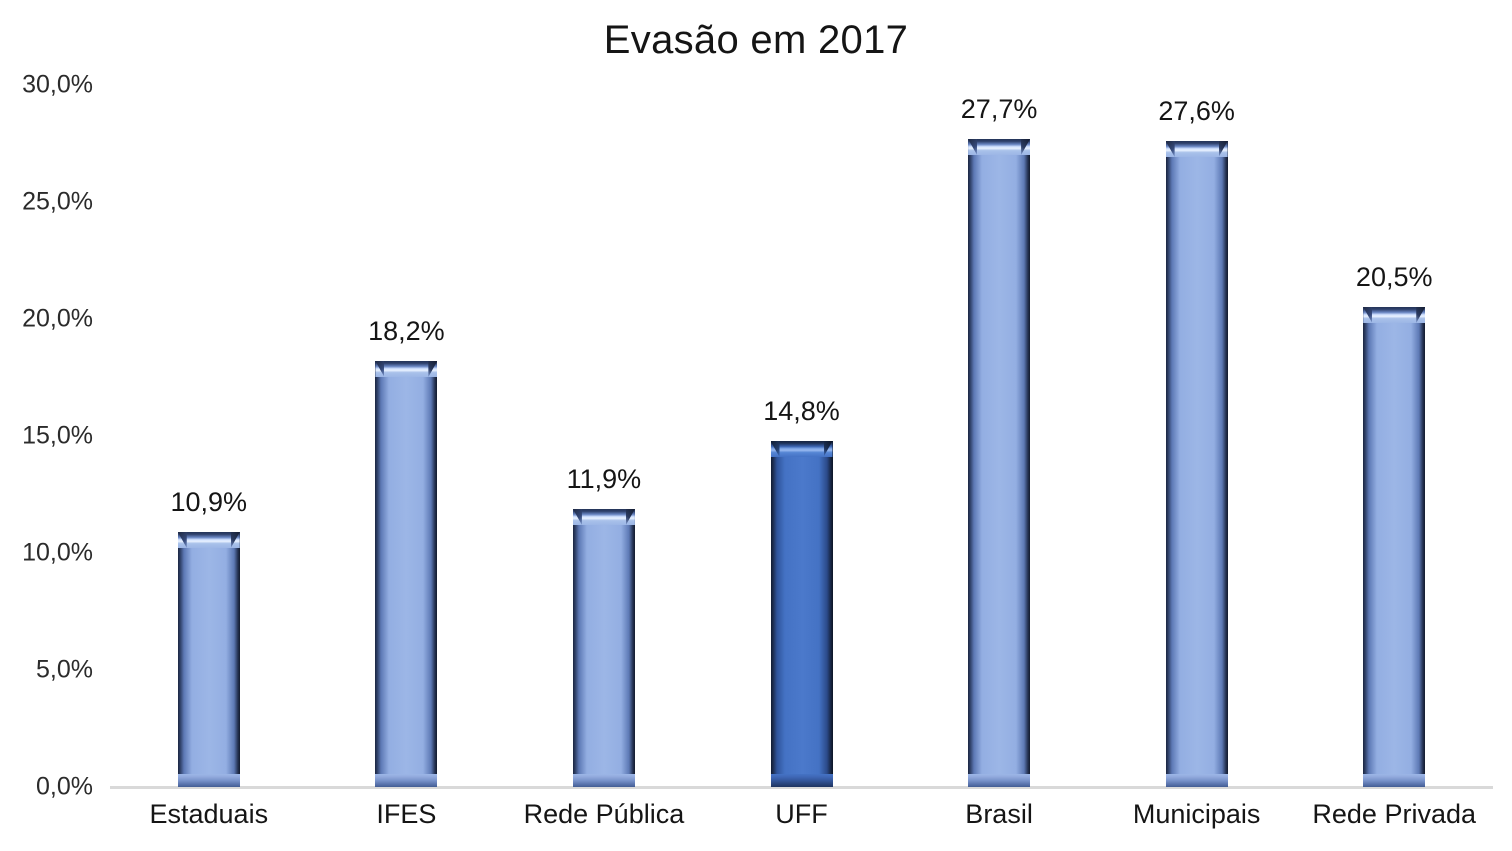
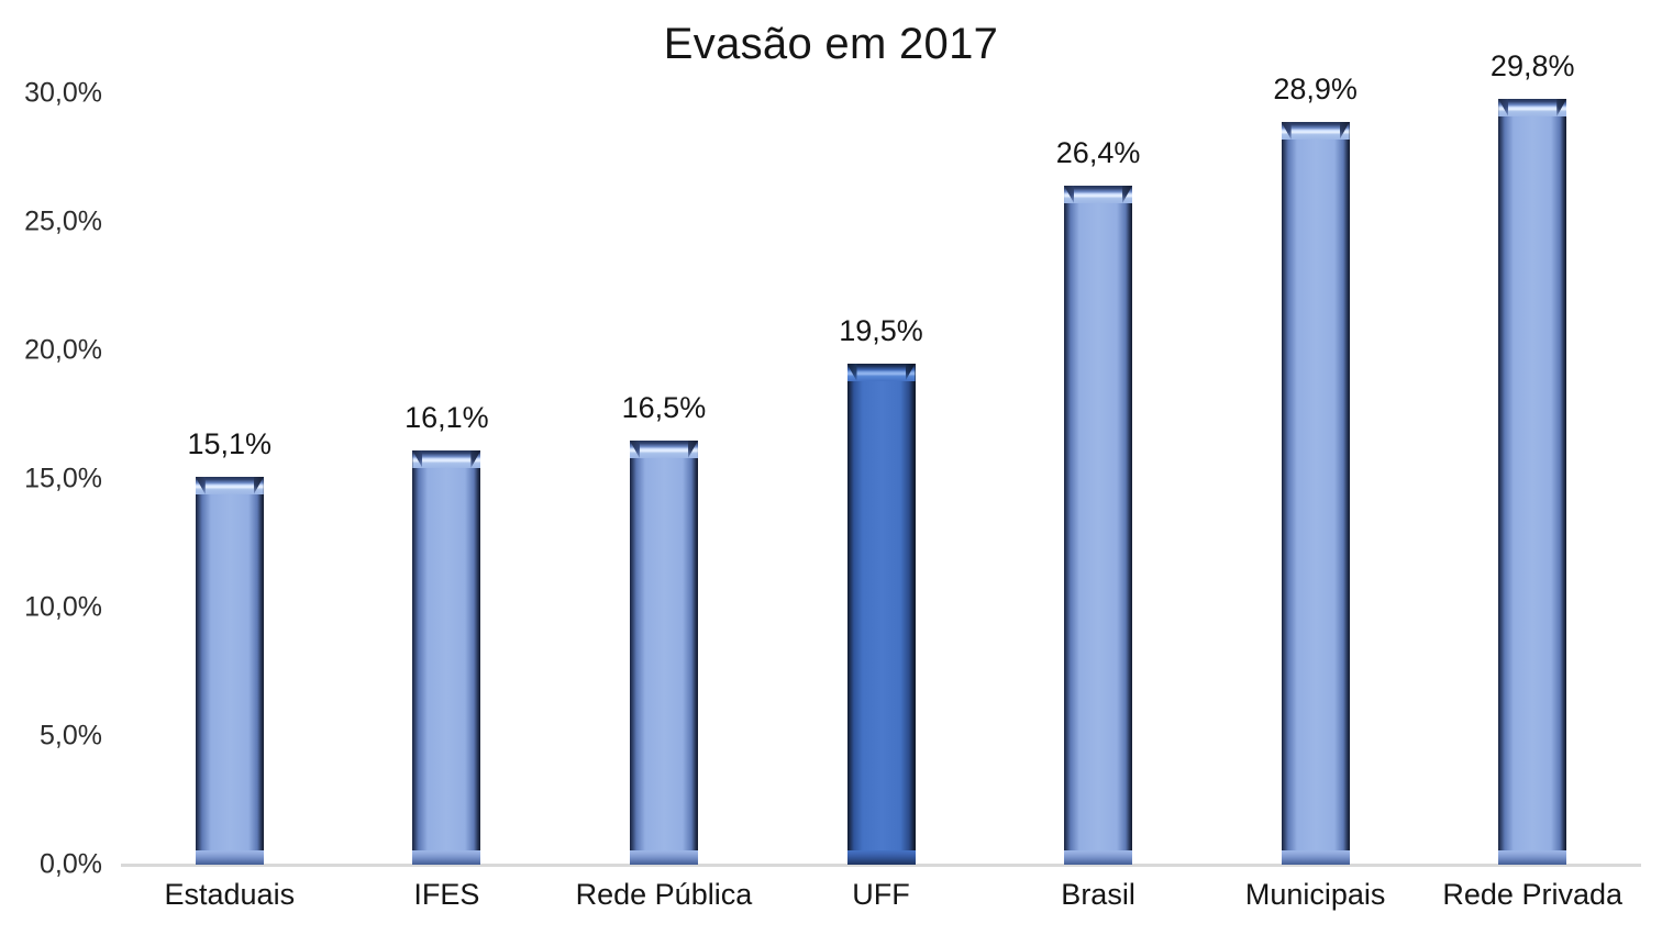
Estaduais: 10,9% -> 15,1%
IFES: 18,2% -> 16,1%
Rede Pública: 11,9% -> 16,5%
UFF: 14,8% -> 19,5%
Brasil: 27,7% -> 26,4%
Municipais: 27,6% -> 28,9%
Rede Privada: 20,5% -> 29,8%
